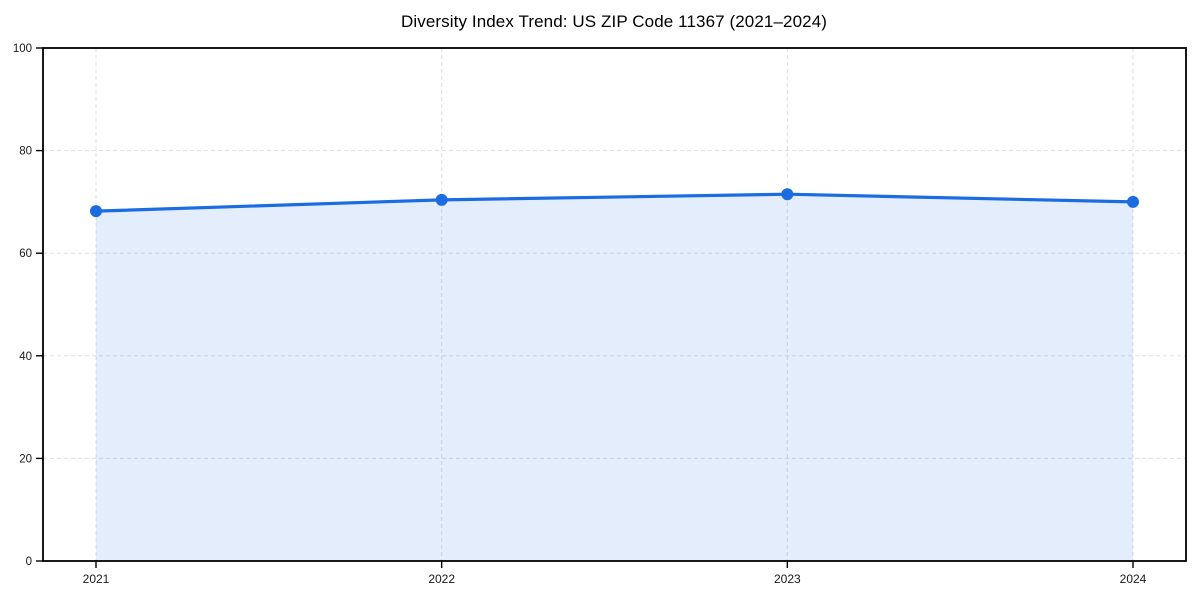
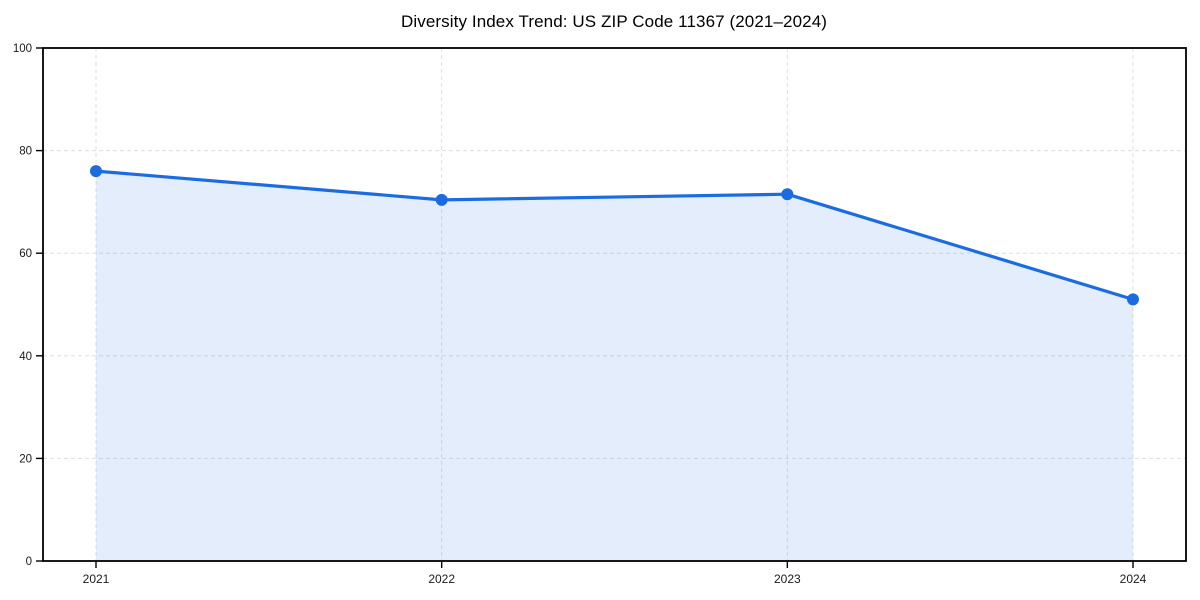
2021: 68 -> 76
2024: 70 -> 51
